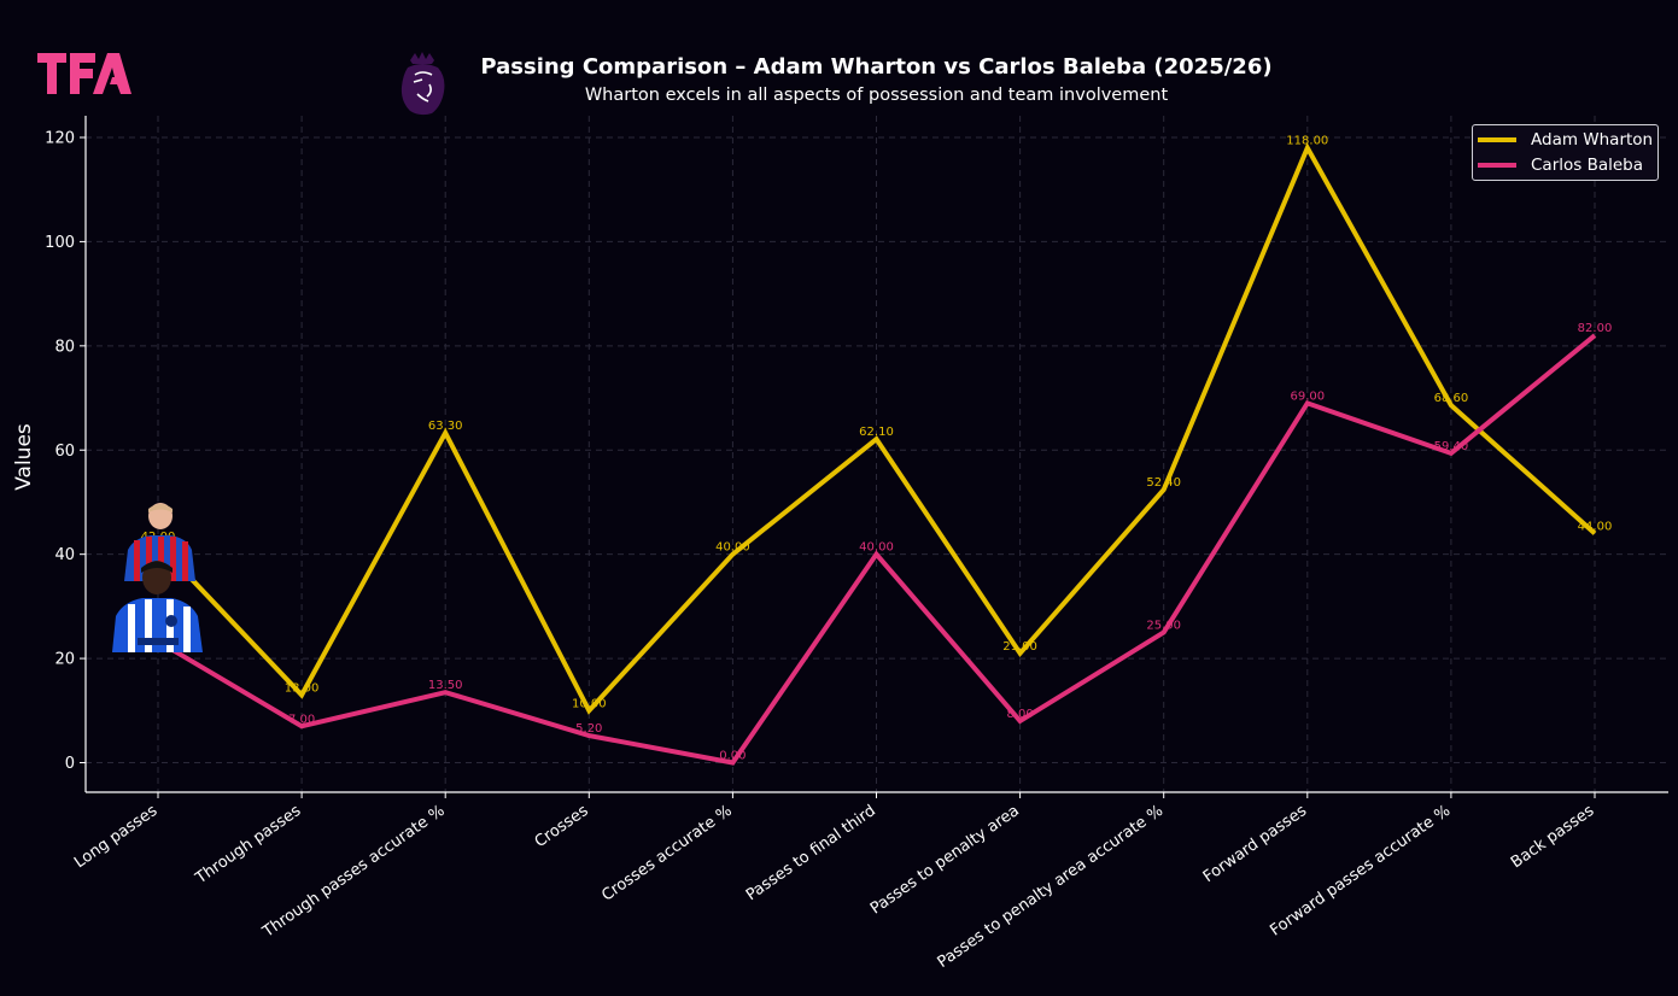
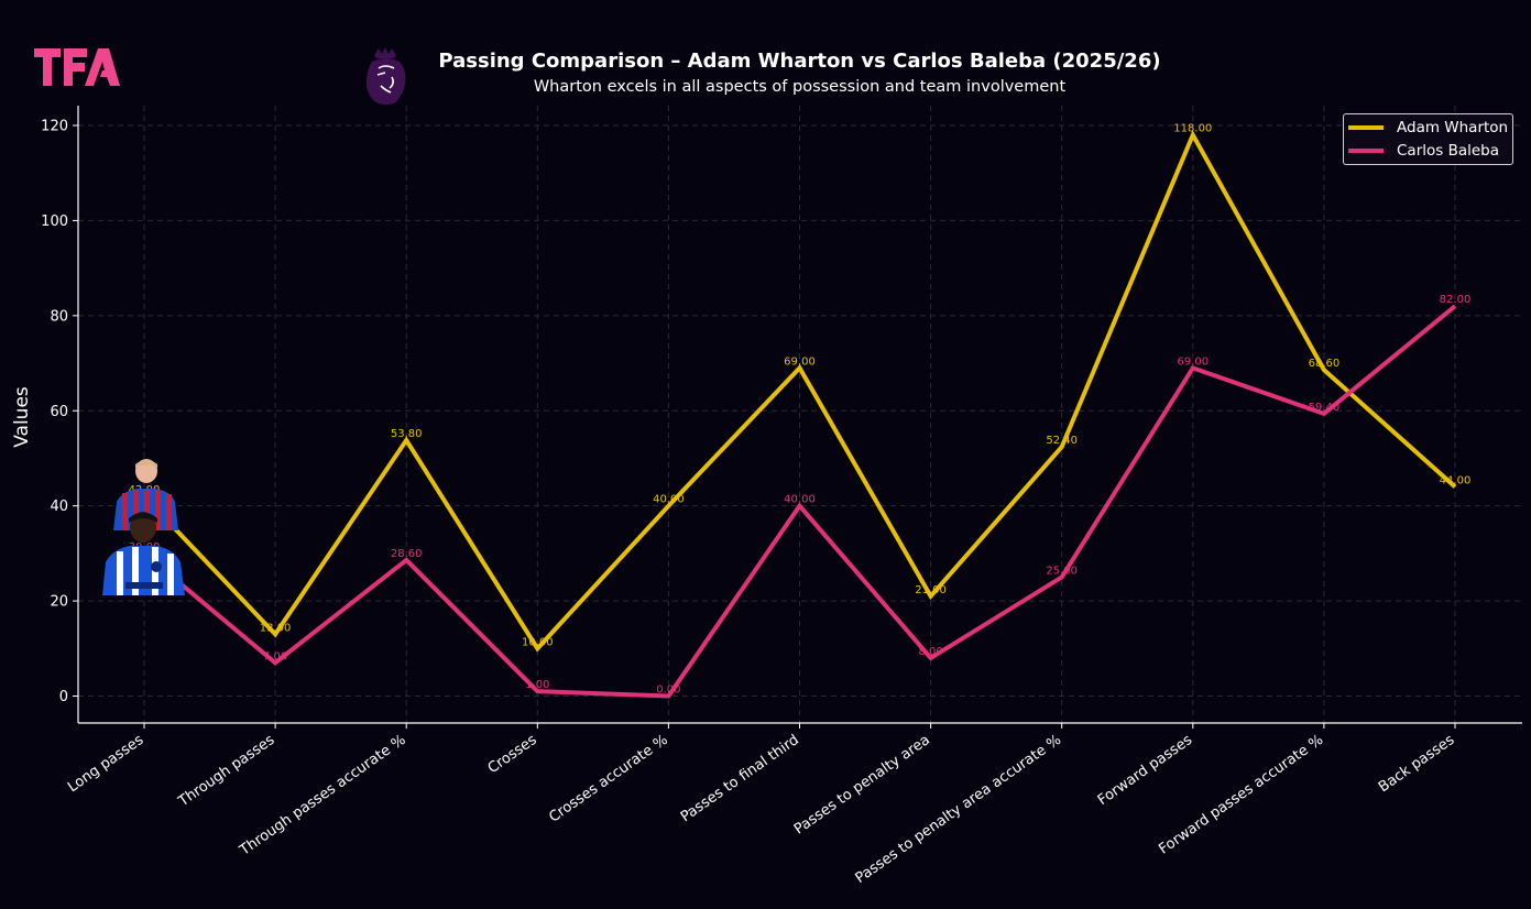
Carlos Baleba/Long passes: 23.30 -> 30.00
Adam Wharton/Through passes accurate %: 63.30 -> 53.80
Carlos Baleba/Through passes accurate %: 13.50 -> 28.60
Carlos Baleba/Crosses: 5.20 -> 1.00
Adam Wharton/Passes to final third: 62.10 -> 69.00
